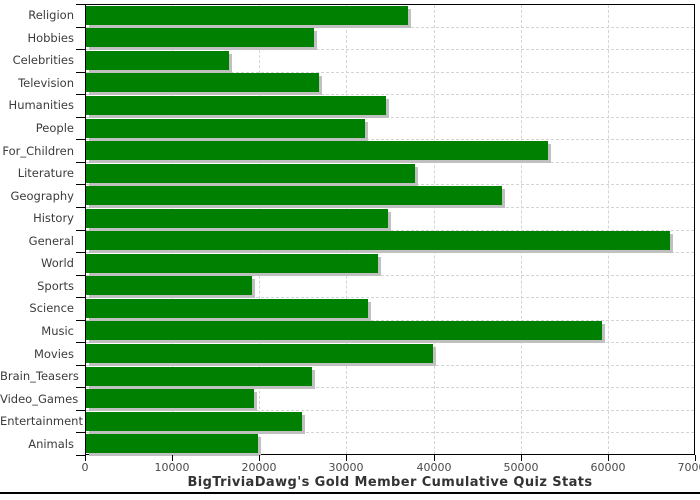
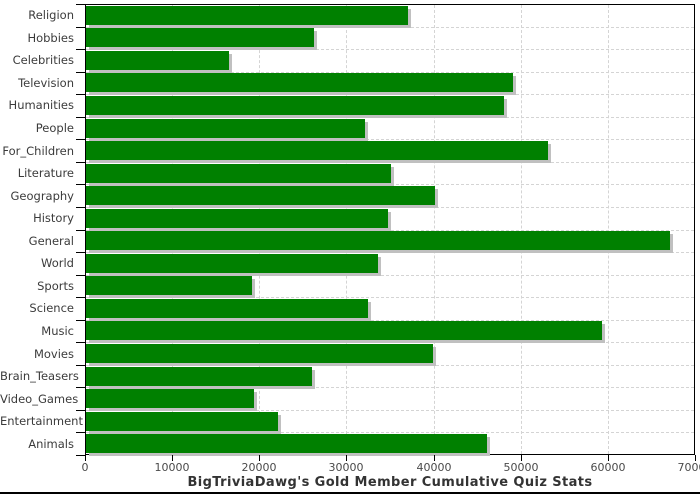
Television: 27000 -> 49000
Humanities: 34000 -> 48000
Literature: 38000 -> 35000
Geography: 48000 -> 40000
Entertainment: 25000 -> 22000
Animals: 20000 -> 46000
